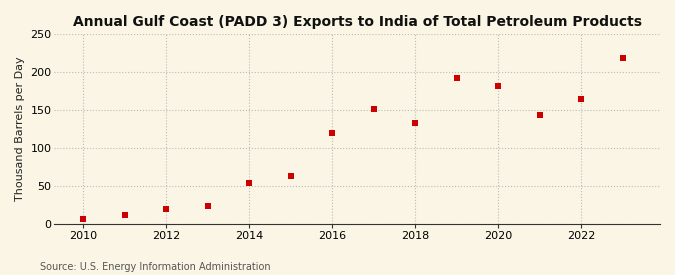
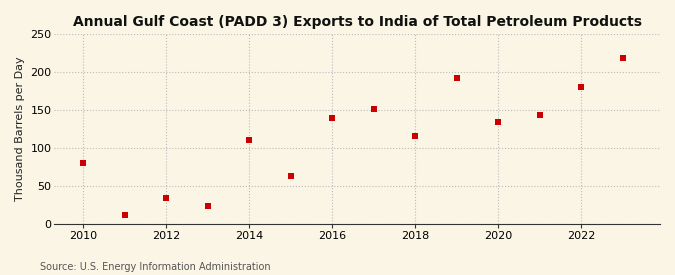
2010: 7 -> 80
2012: 20 -> 34
2014: 54 -> 110
2016: 120 -> 140
2018: 133 -> 116
2020: 182 -> 134
2022: 165 -> 180
